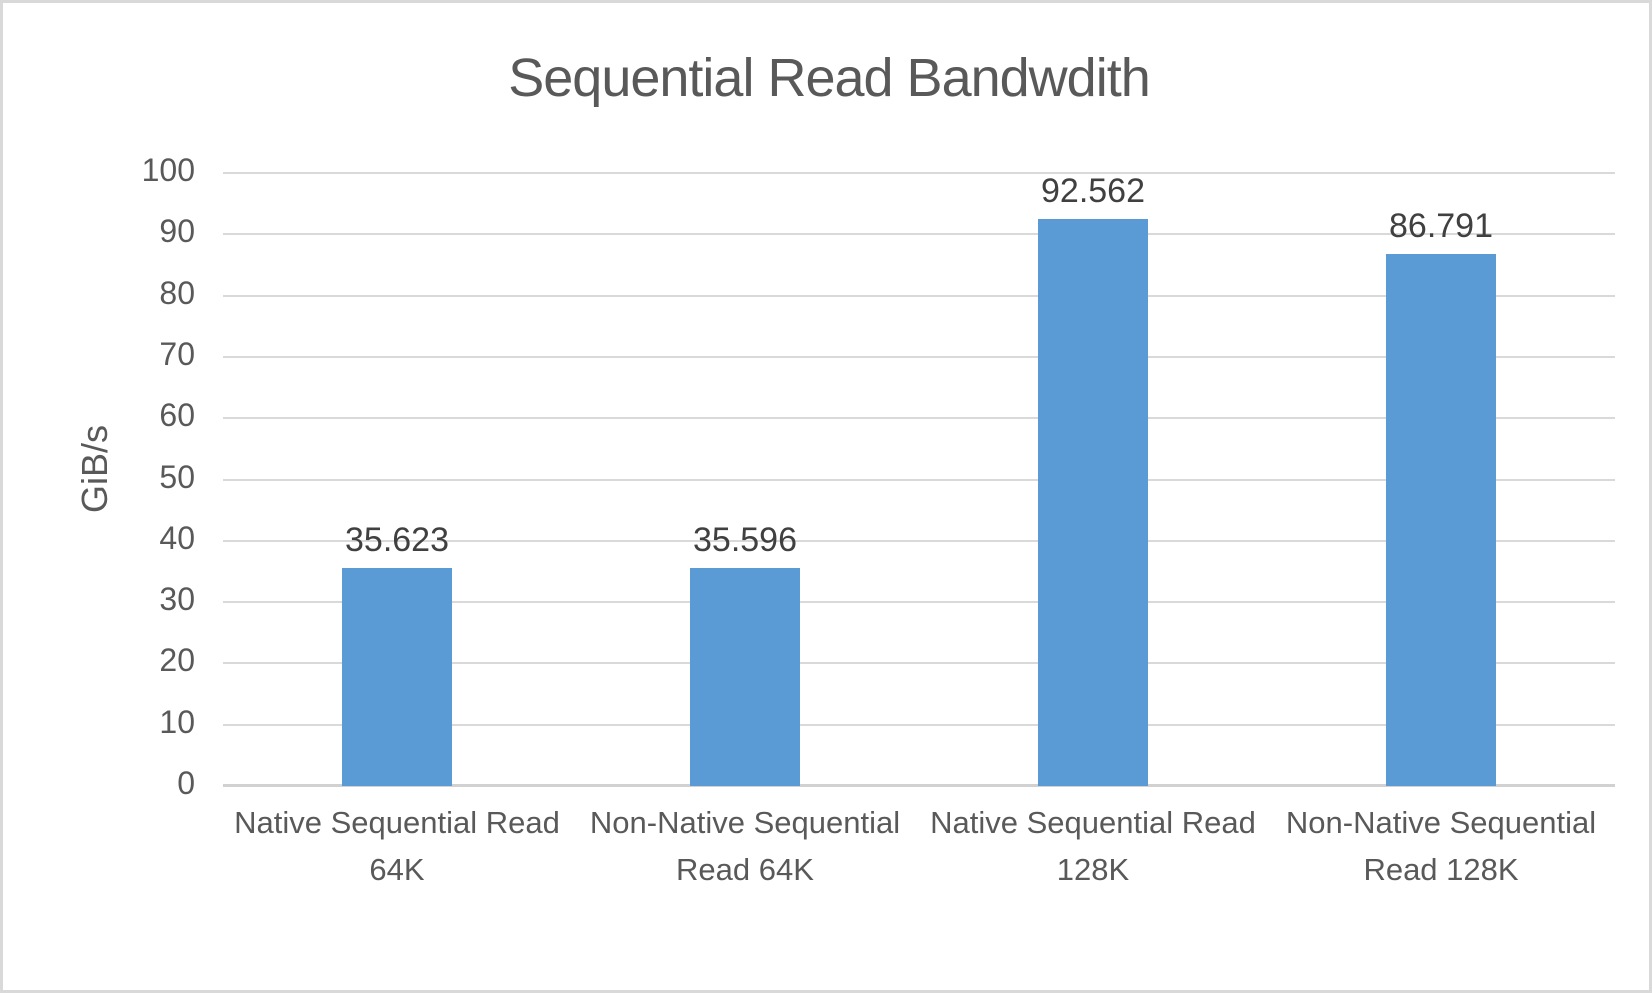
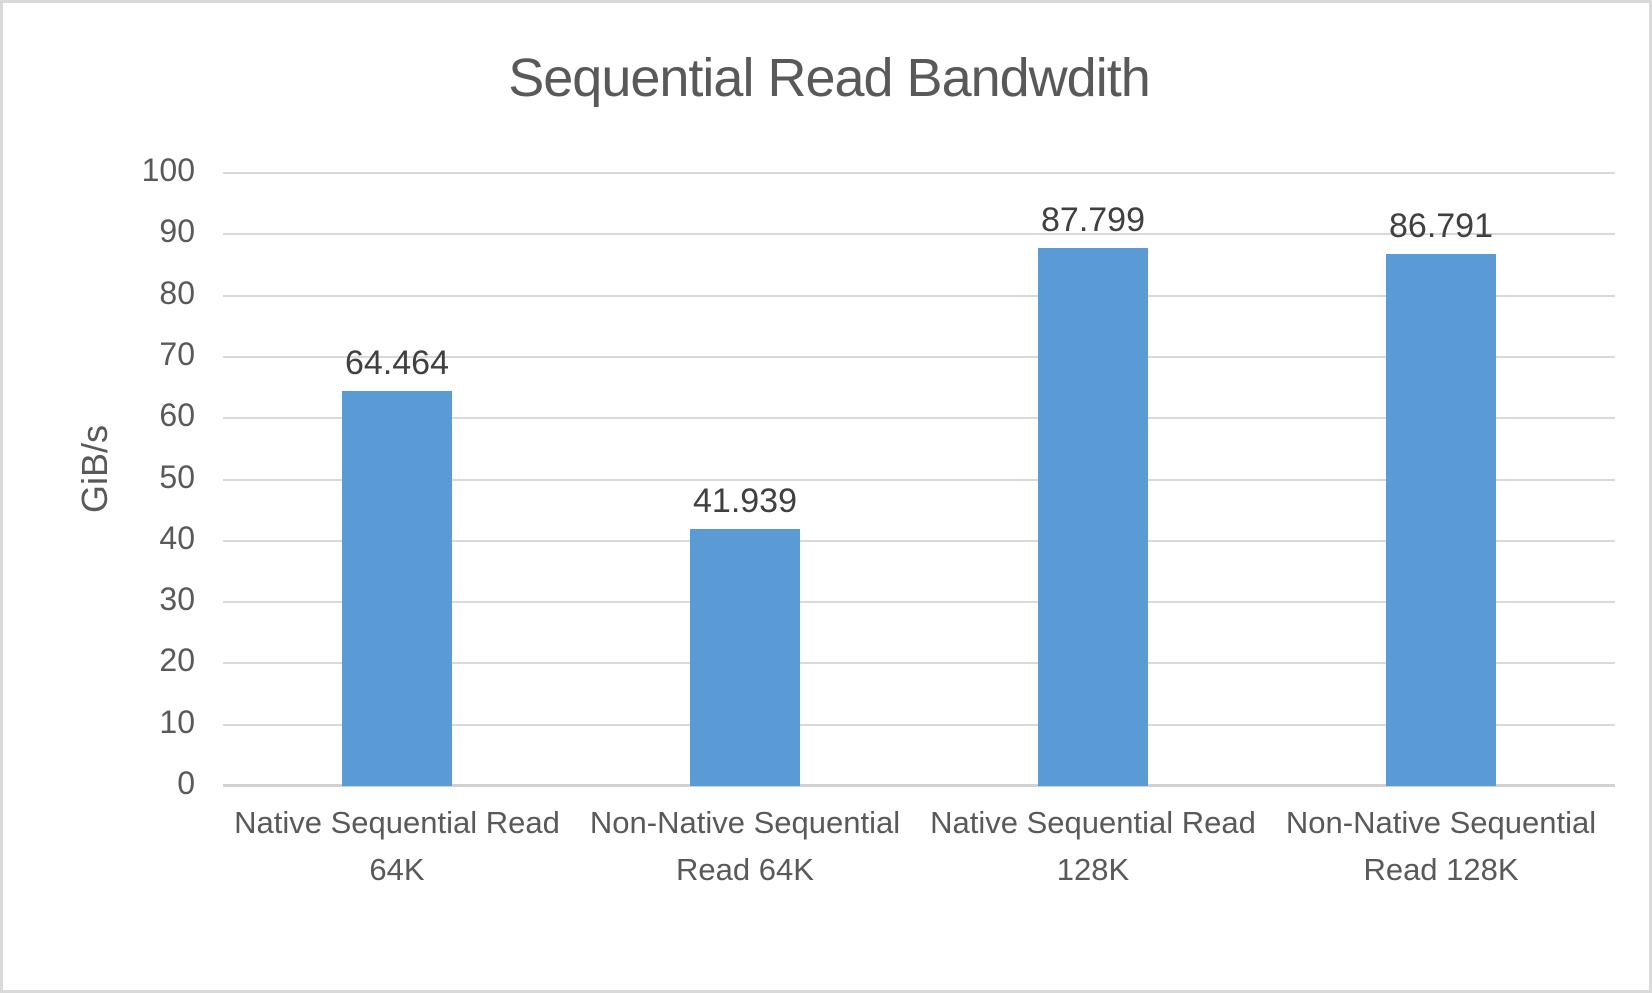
Native Sequential Read 64K: 35.623 -> 64.464
Non-Native Sequential Read 64K: 35.596 -> 41.939
Native Sequential Read 128K: 92.562 -> 87.799
